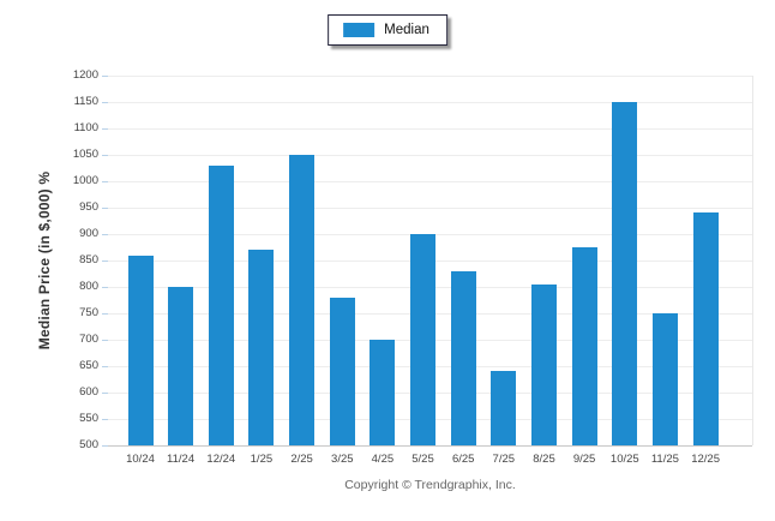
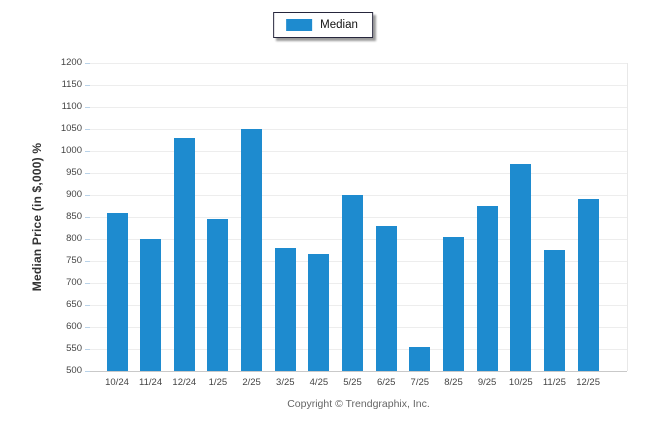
1/25: 870 -> 840
4/25: 700 -> 760
7/25: 640 -> 560
10/25: 1150 -> 970
11/25: 750 -> 780
12/25: 940 -> 890
